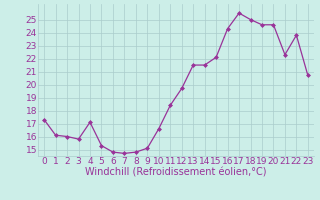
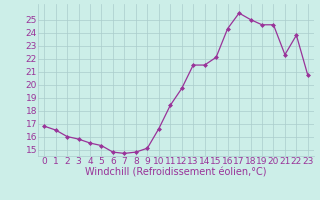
0: 17.3 -> 16.8
1: 16.1 -> 16.5
4: 17.1 -> 15.5
